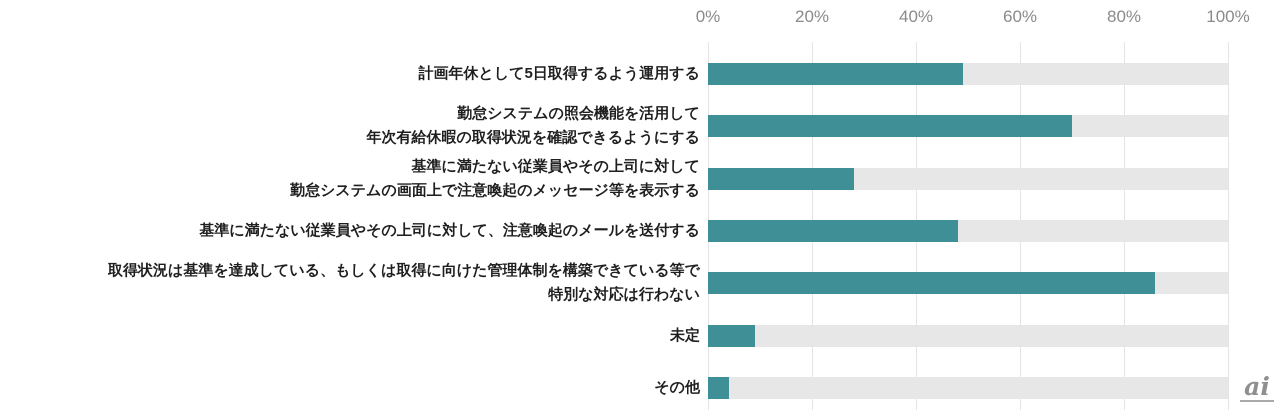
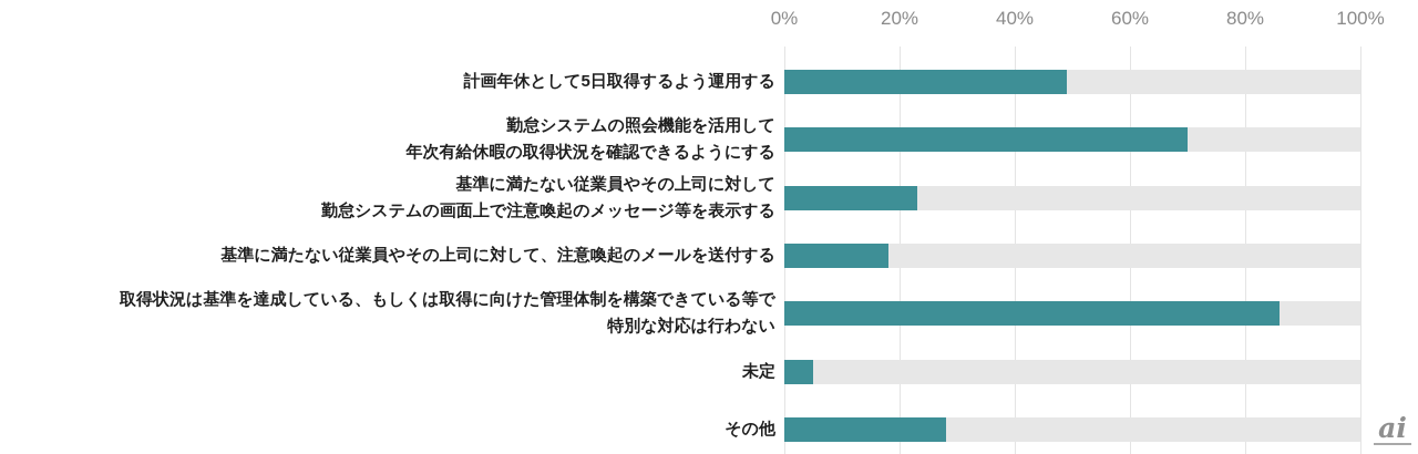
基準に満たない従業員やその上司に対して 勤怠システムの画面上で注意喚起のメッセージ等を表示する: 28% -> 23%
基準に満たない従業員やその上司に対して、注意喚起のメールを送付する: 48% -> 18%
未定: 9% -> 5%
その他: 4% -> 28%
